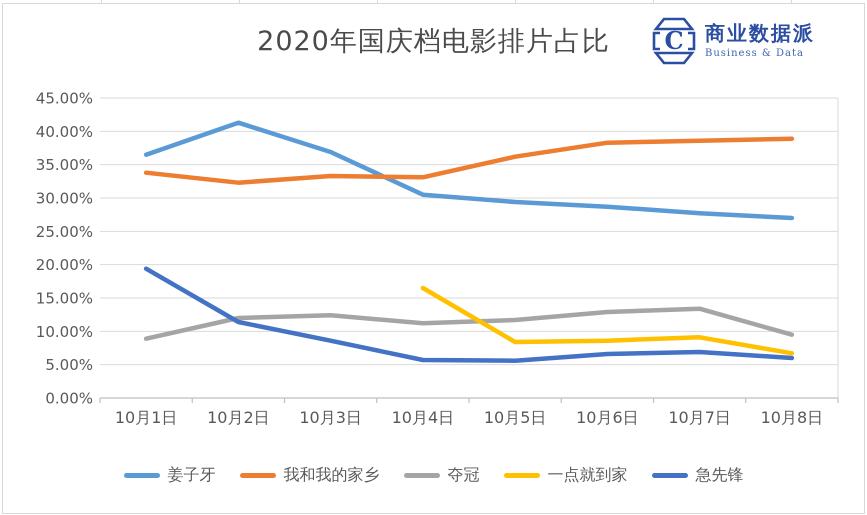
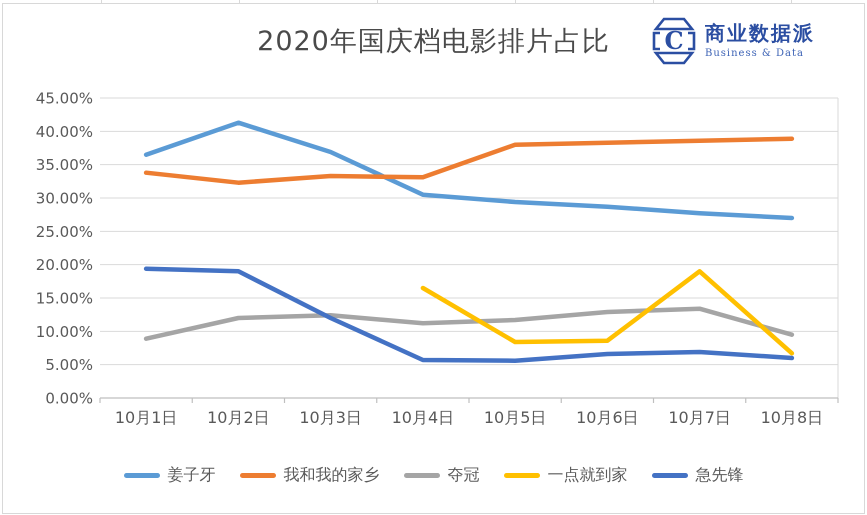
急先锋/10月2日: 11% -> 19%
急先锋/10月3日: 9% -> 12%
我和我的家乡/10月5日: 36% -> 38%
一点就到家/10月7日: 9% -> 19%
